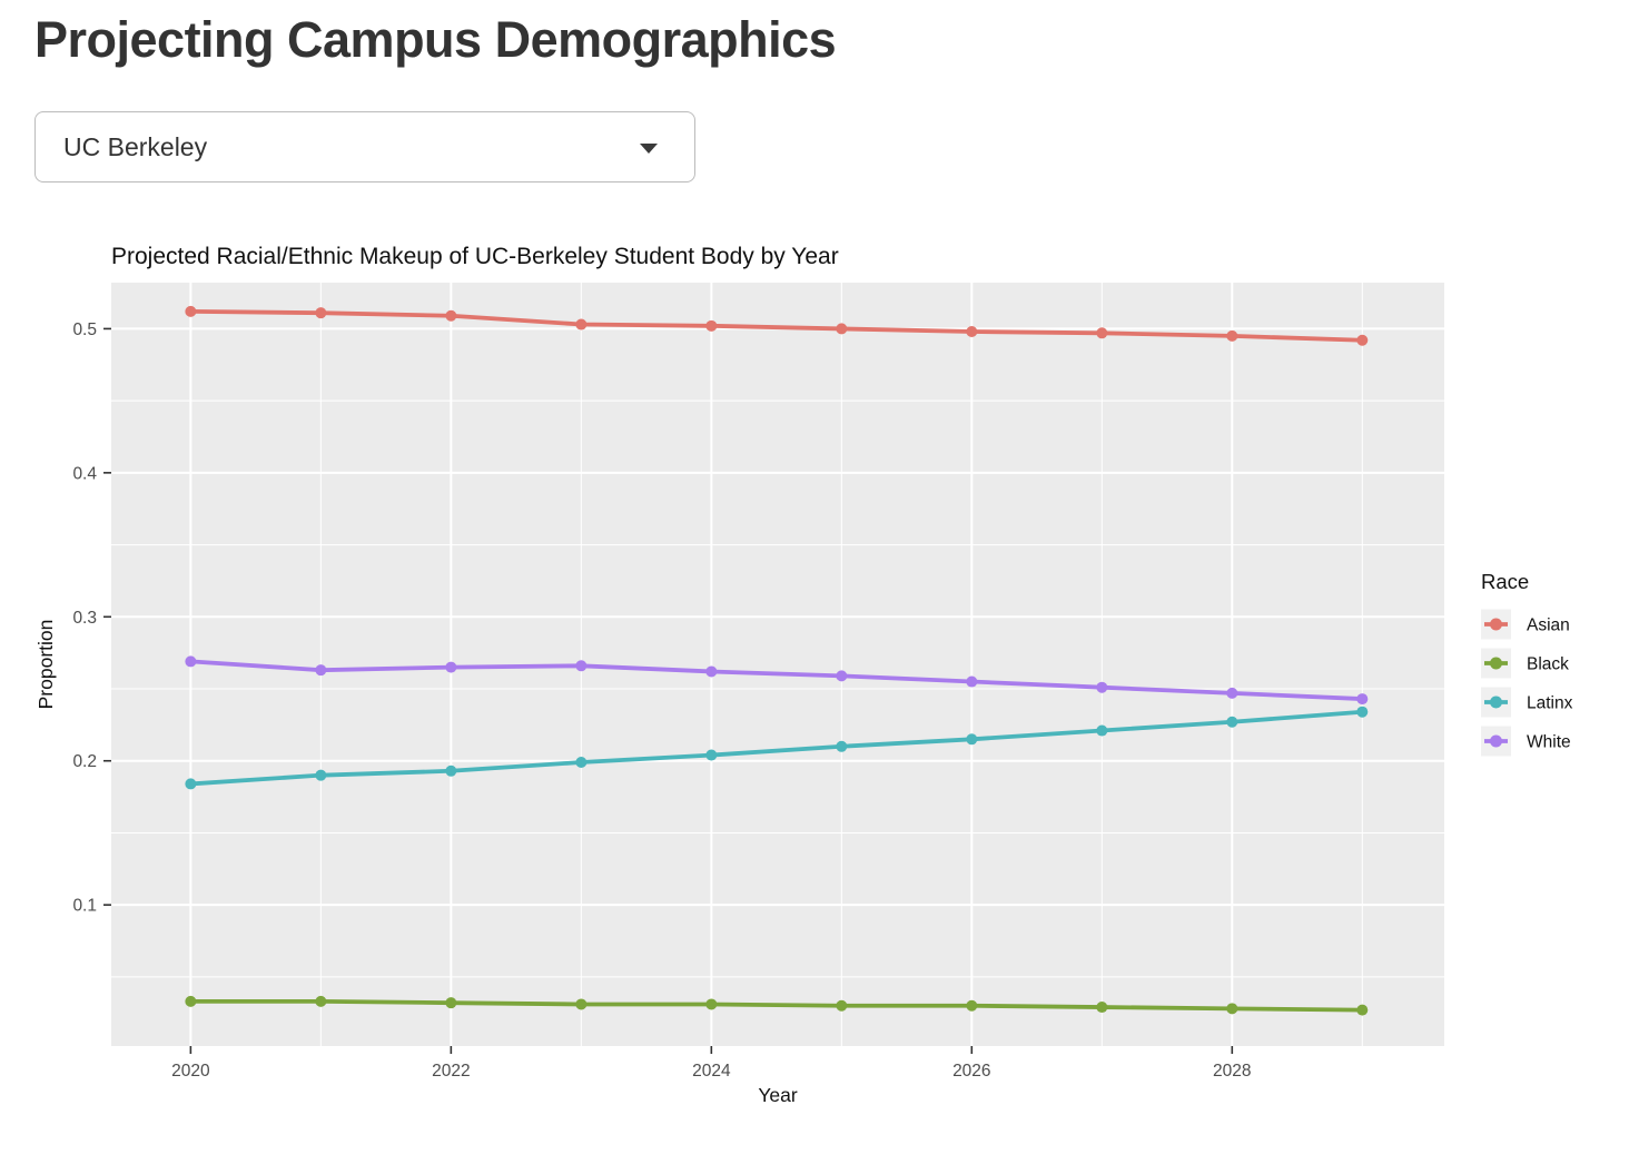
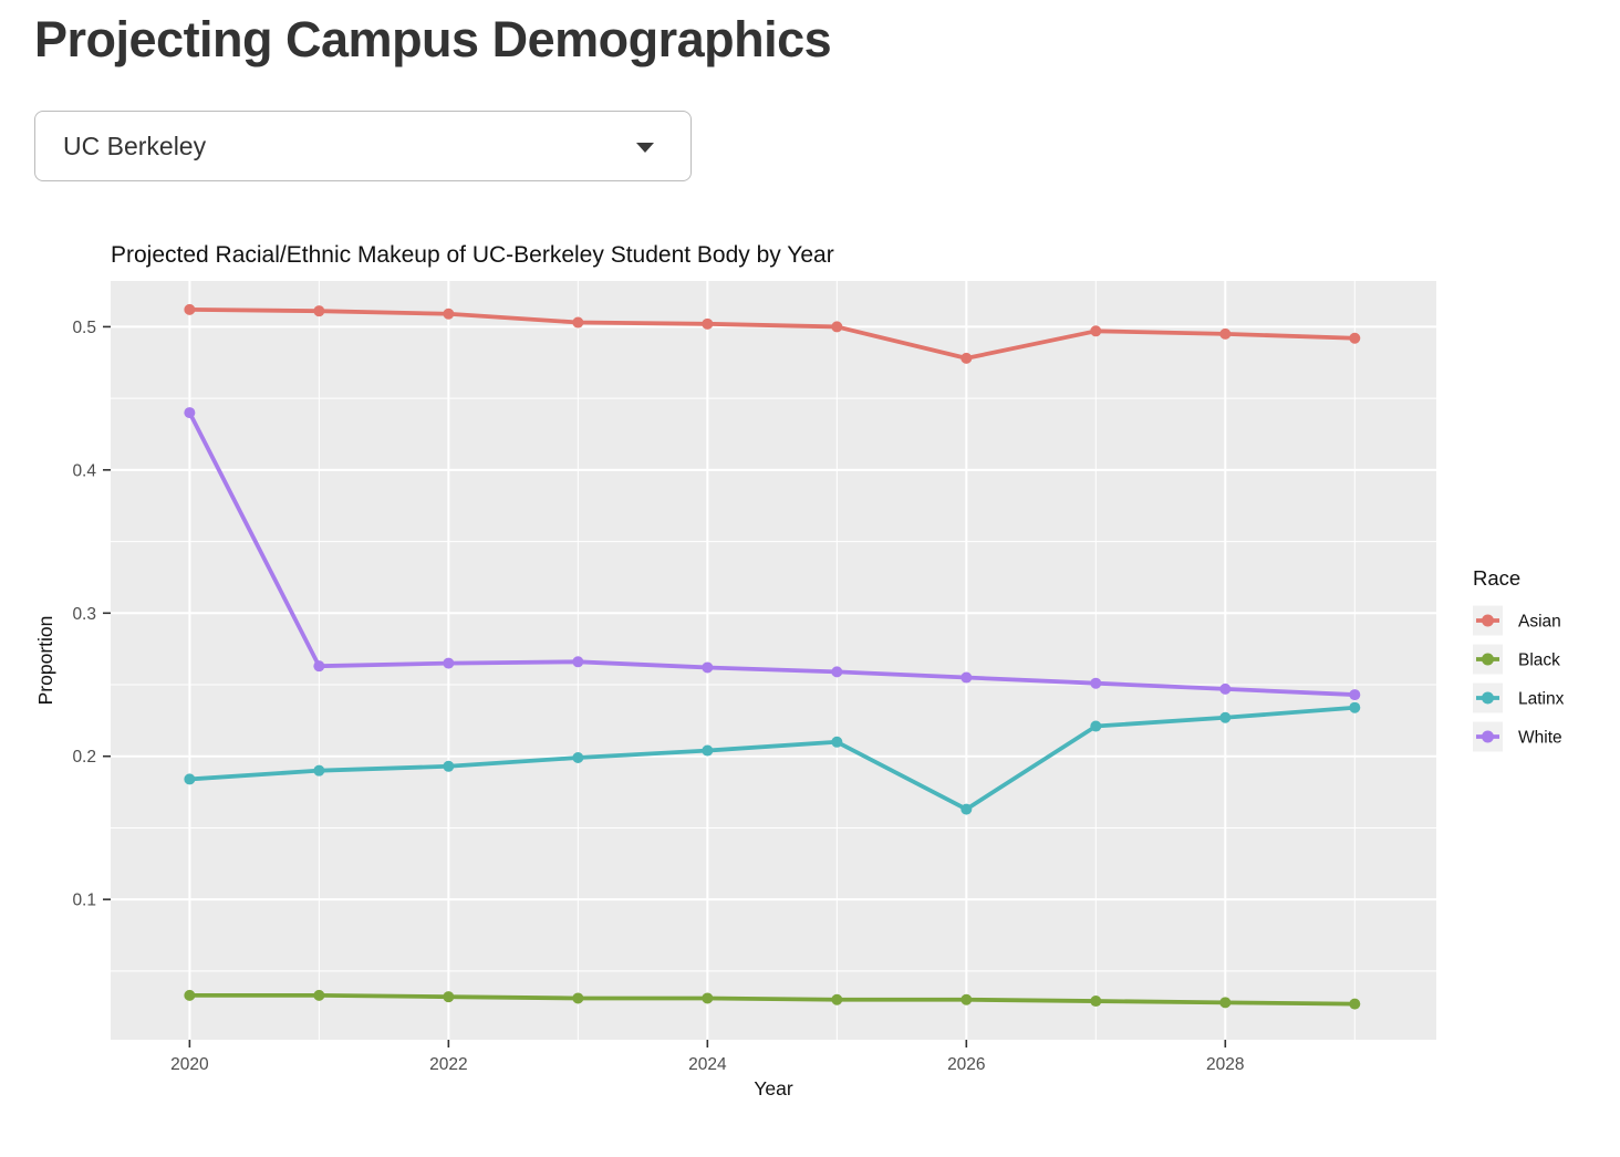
White/2020: 0.269 -> 0.440
Asian/2026: 0.498 -> 0.478
Latinx/2026: 0.215 -> 0.163
